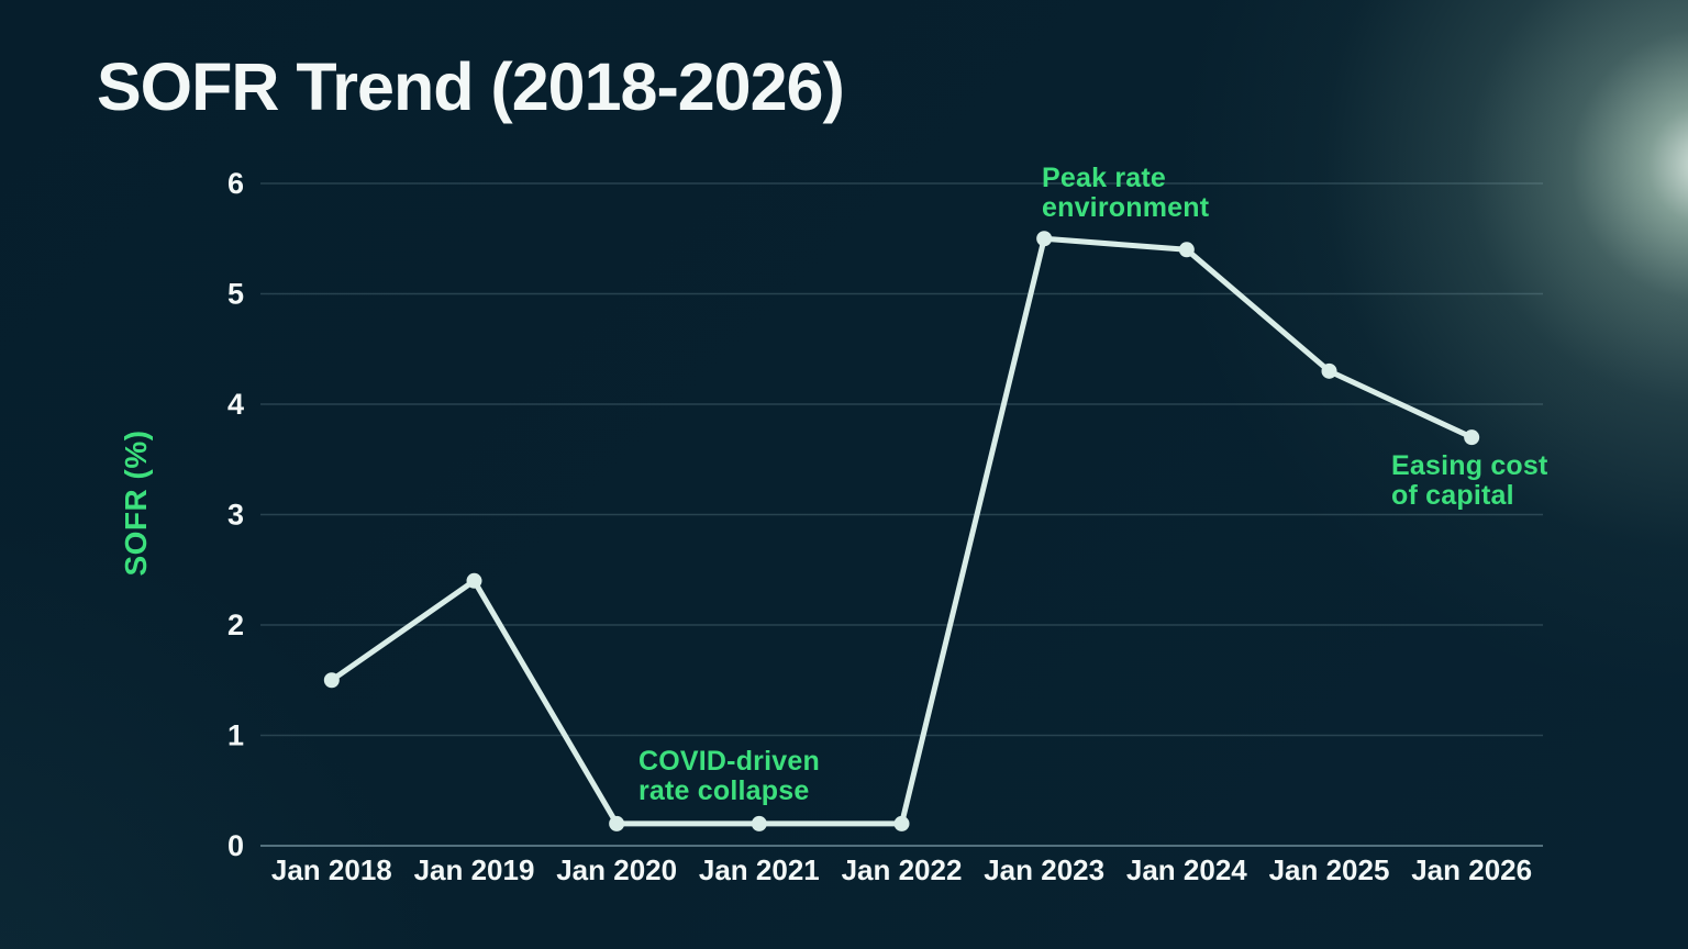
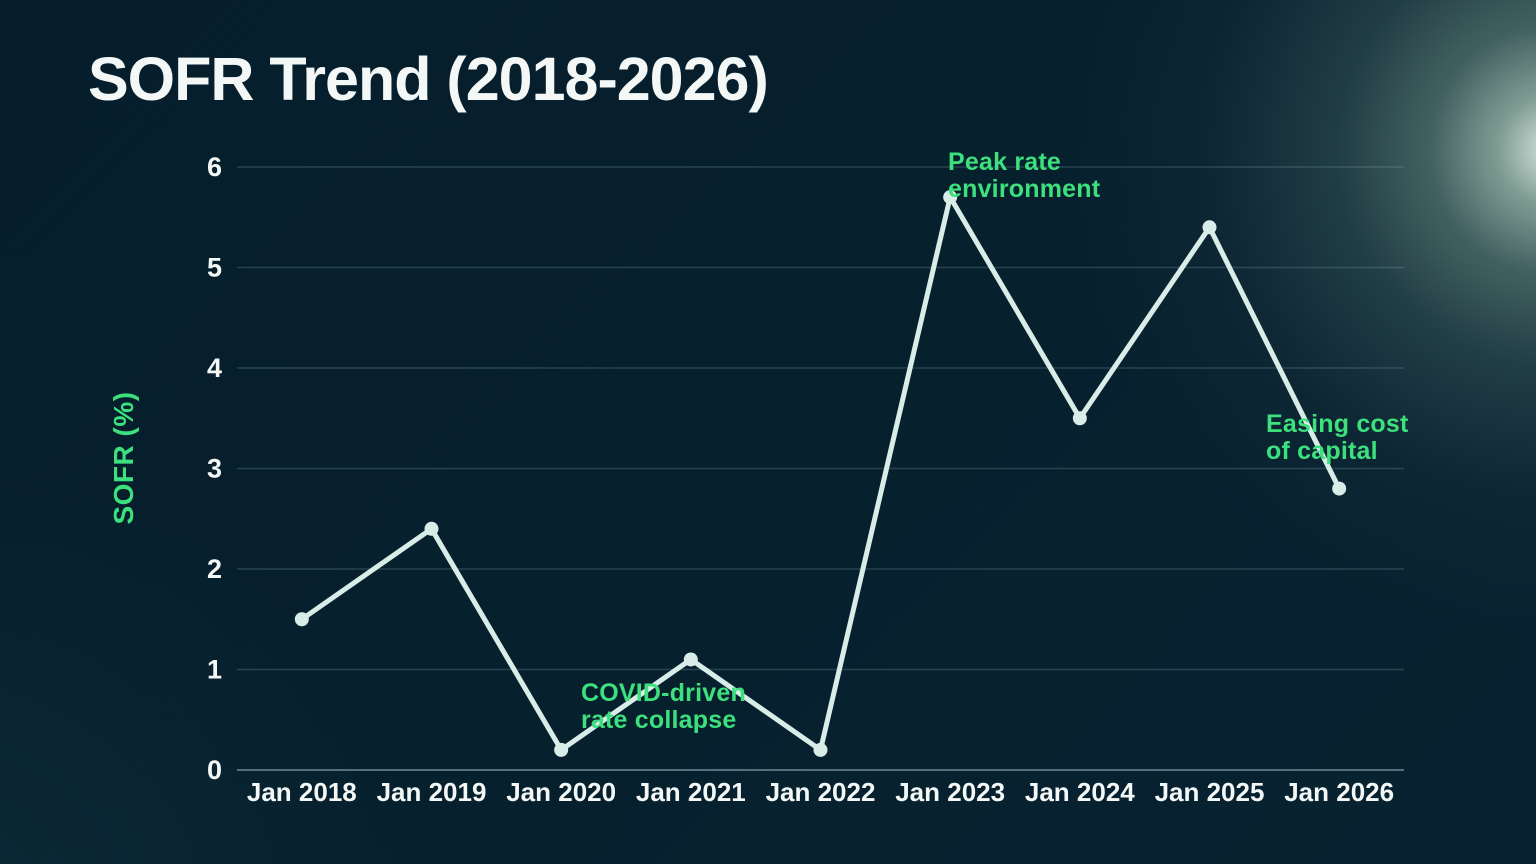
Jan 2021: 0.2 -> 1.1
Jan 2023: 5.5 -> 5.7
Jan 2024: 5.4 -> 3.5
Jan 2025: 4.3 -> 5.4
Jan 2026: 3.7 -> 2.8
